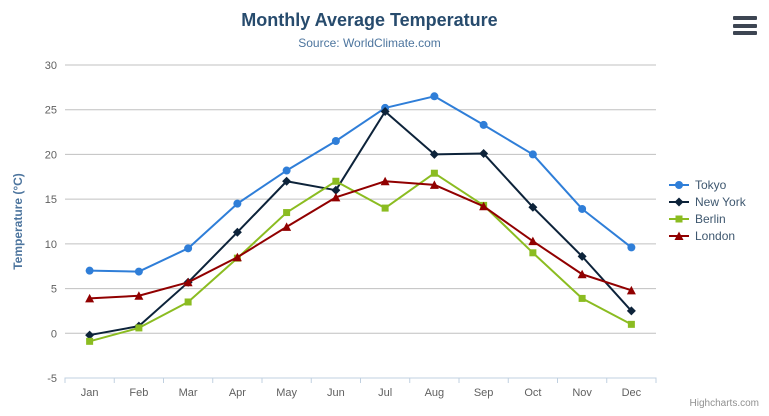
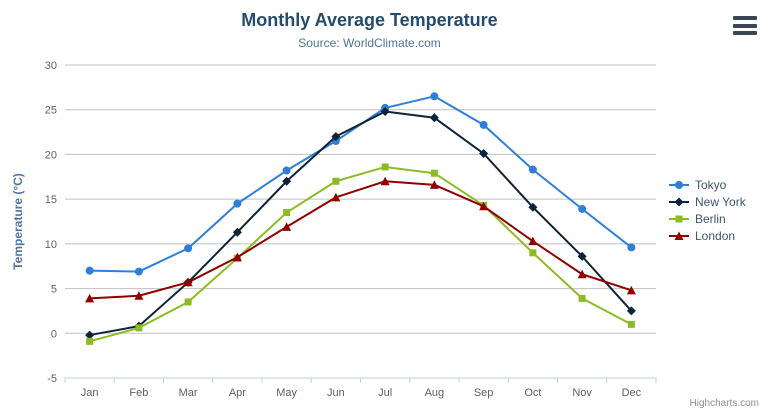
New York/Jun: 16 -> 22
Berlin/Jul: 14 -> 19
New York/Aug: 20 -> 24
Tokyo/Oct: 20 -> 18
